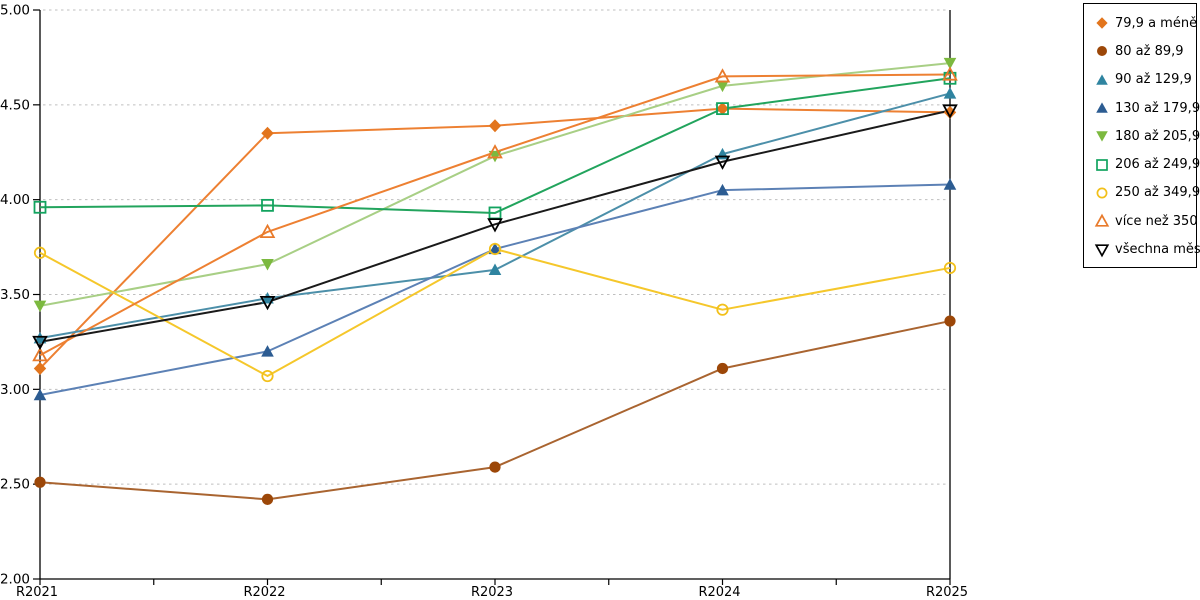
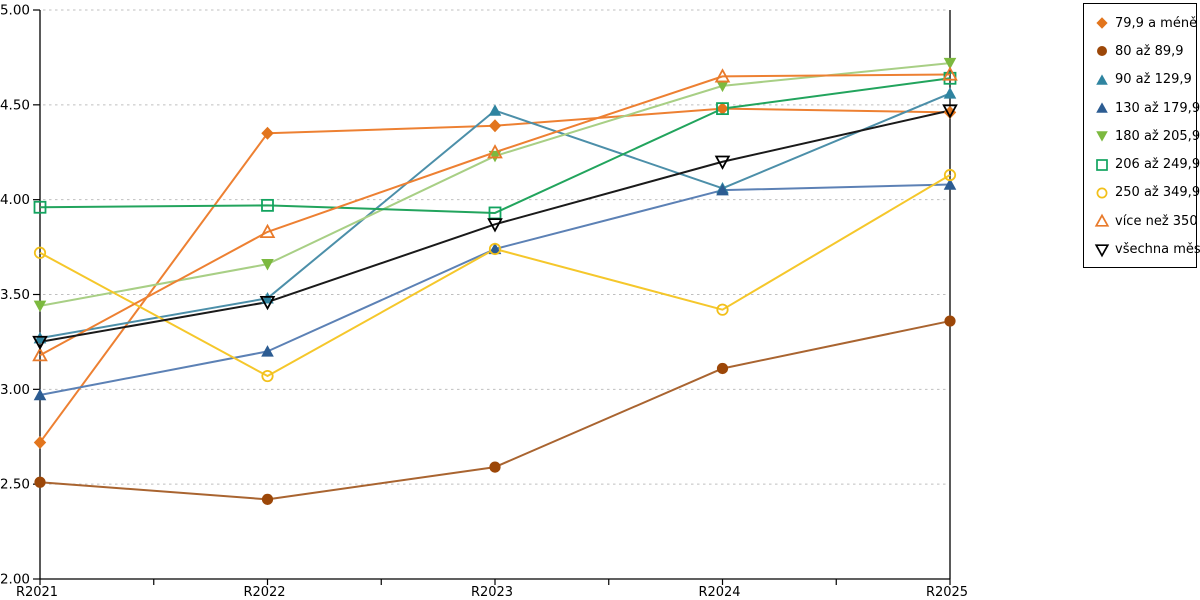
79,9 a méně/R2021: 3.11 -> 2.72
90 až 129,9/R2023: 3.63 -> 4.47
90 až 129,9/R2024: 4.24 -> 4.06
250 až 349,9/R2025: 3.64 -> 4.13
